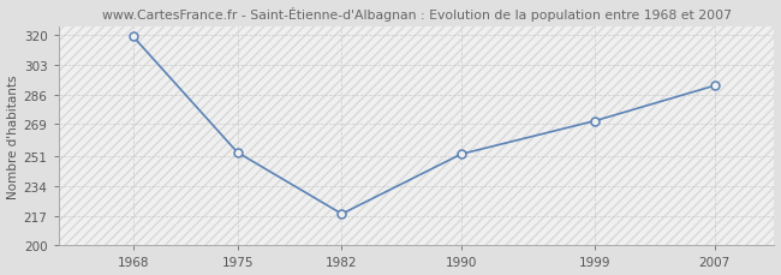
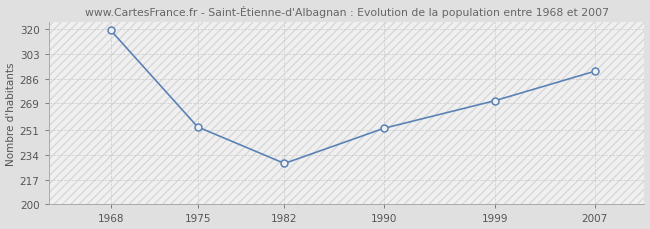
1982: 218 -> 228
